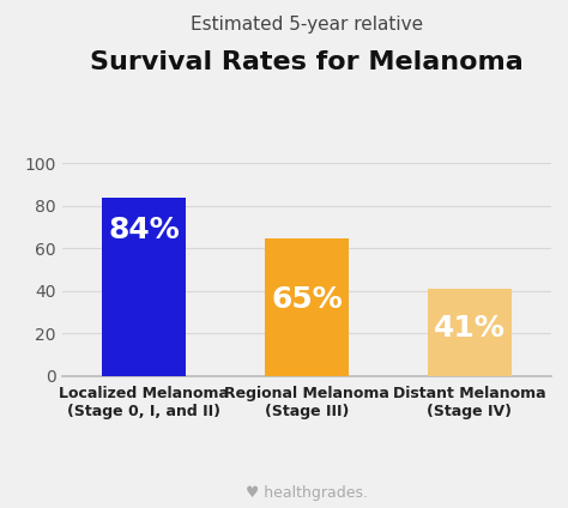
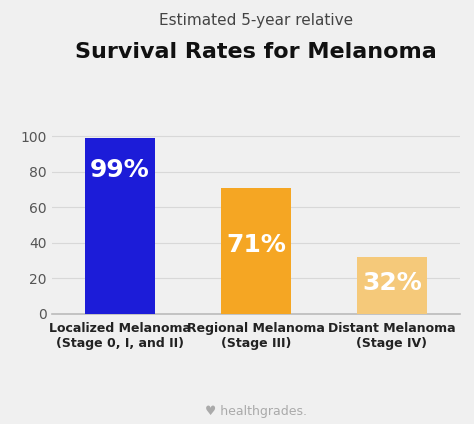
Localized Melanoma (Stage 0, I, and II): 84% -> 99%
Regional Melanoma (Stage III): 65% -> 71%
Distant Melanoma (Stage IV): 41% -> 32%
